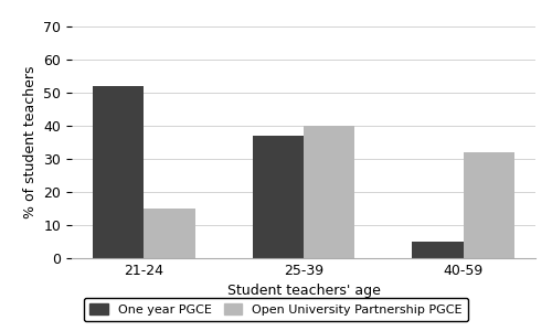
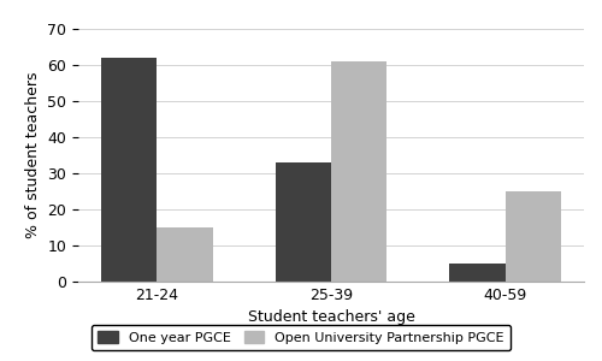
One year PGCE/21-24: 52 -> 62
One year PGCE/25-39: 37 -> 33
Open University Partnership PGCE/25-39: 40 -> 61
Open University Partnership PGCE/40-59: 32 -> 25
